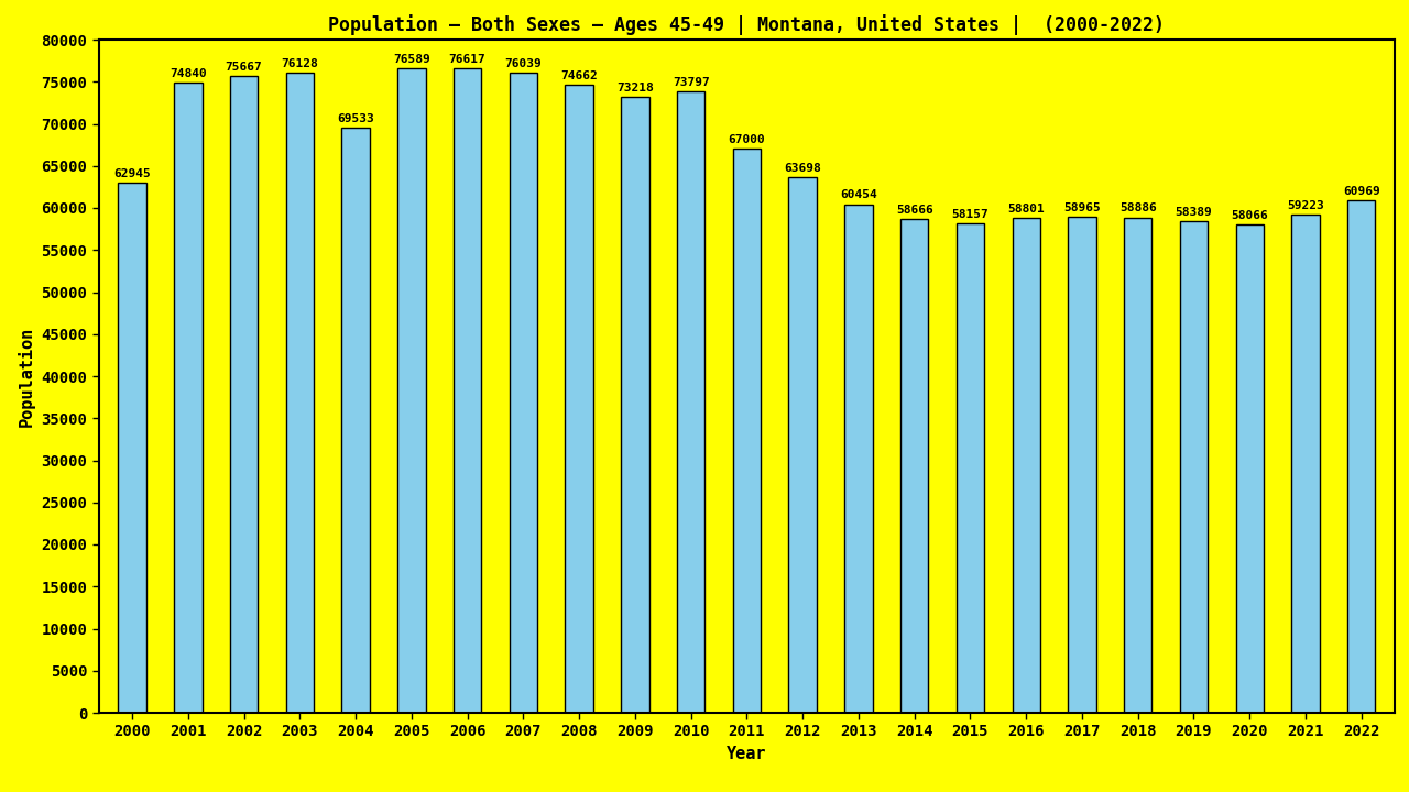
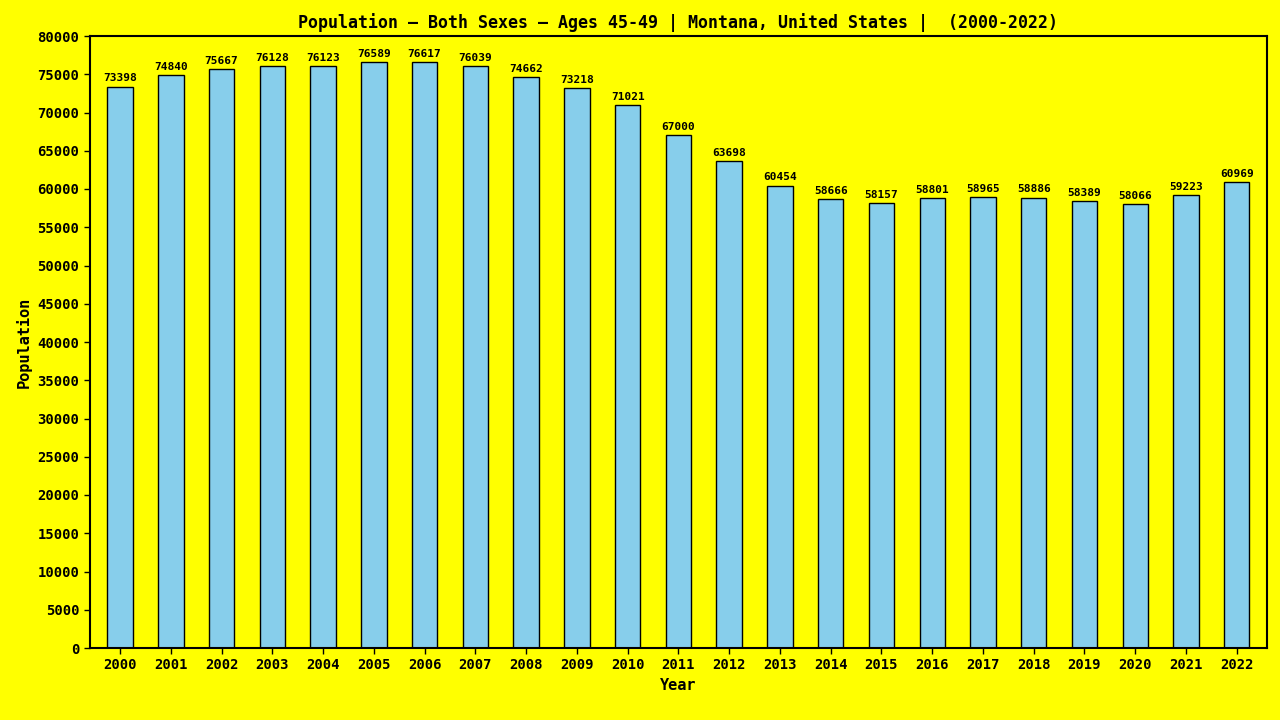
2000: 62945 -> 73398
2004: 69533 -> 76123
2010: 73797 -> 71021
